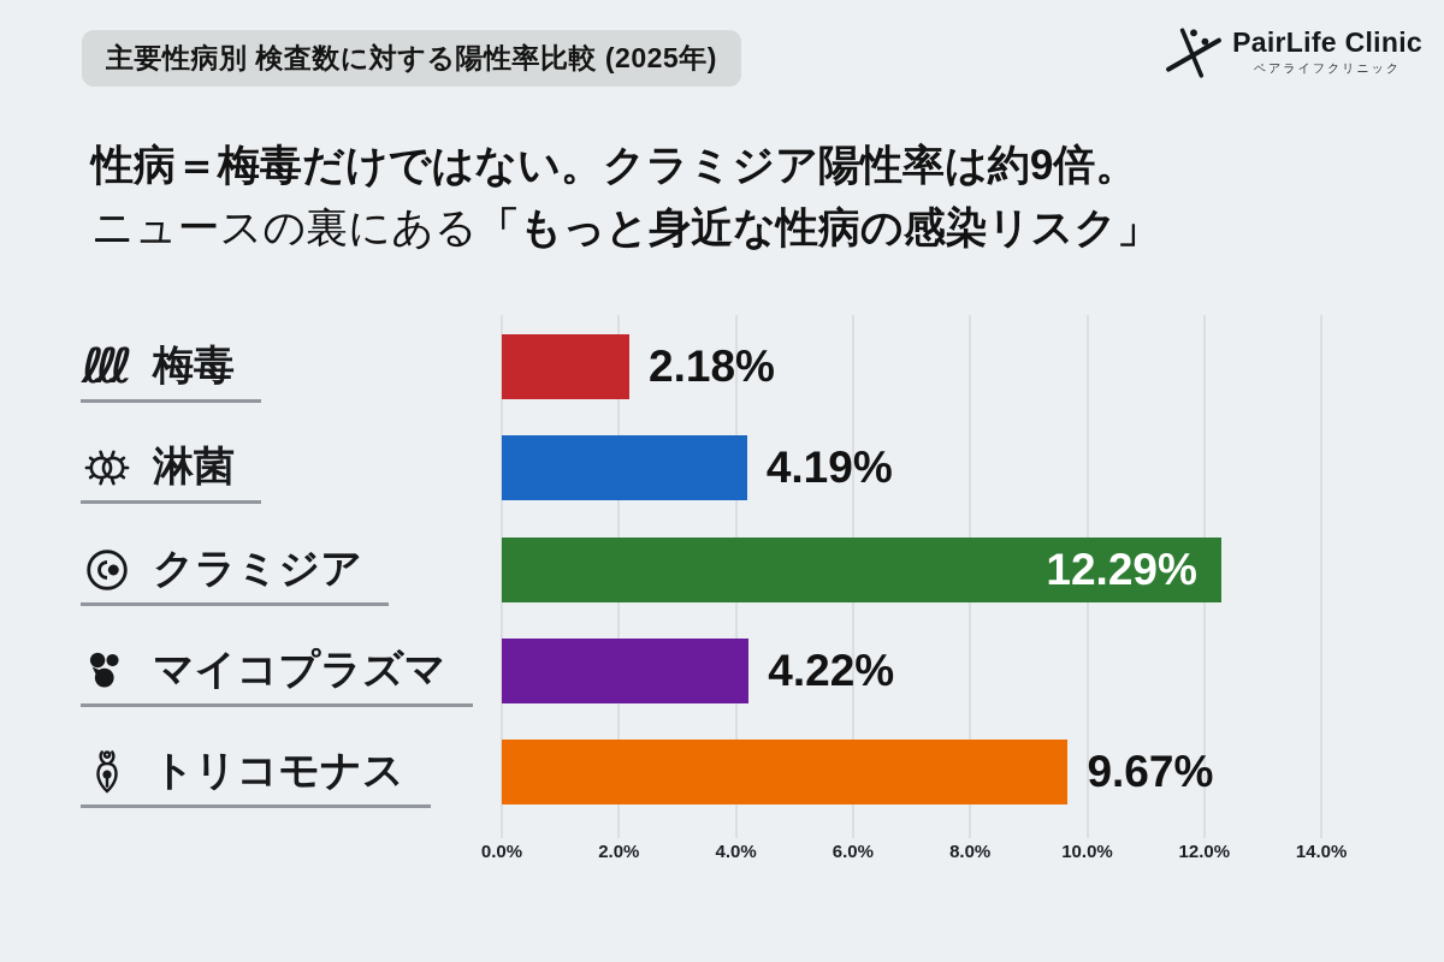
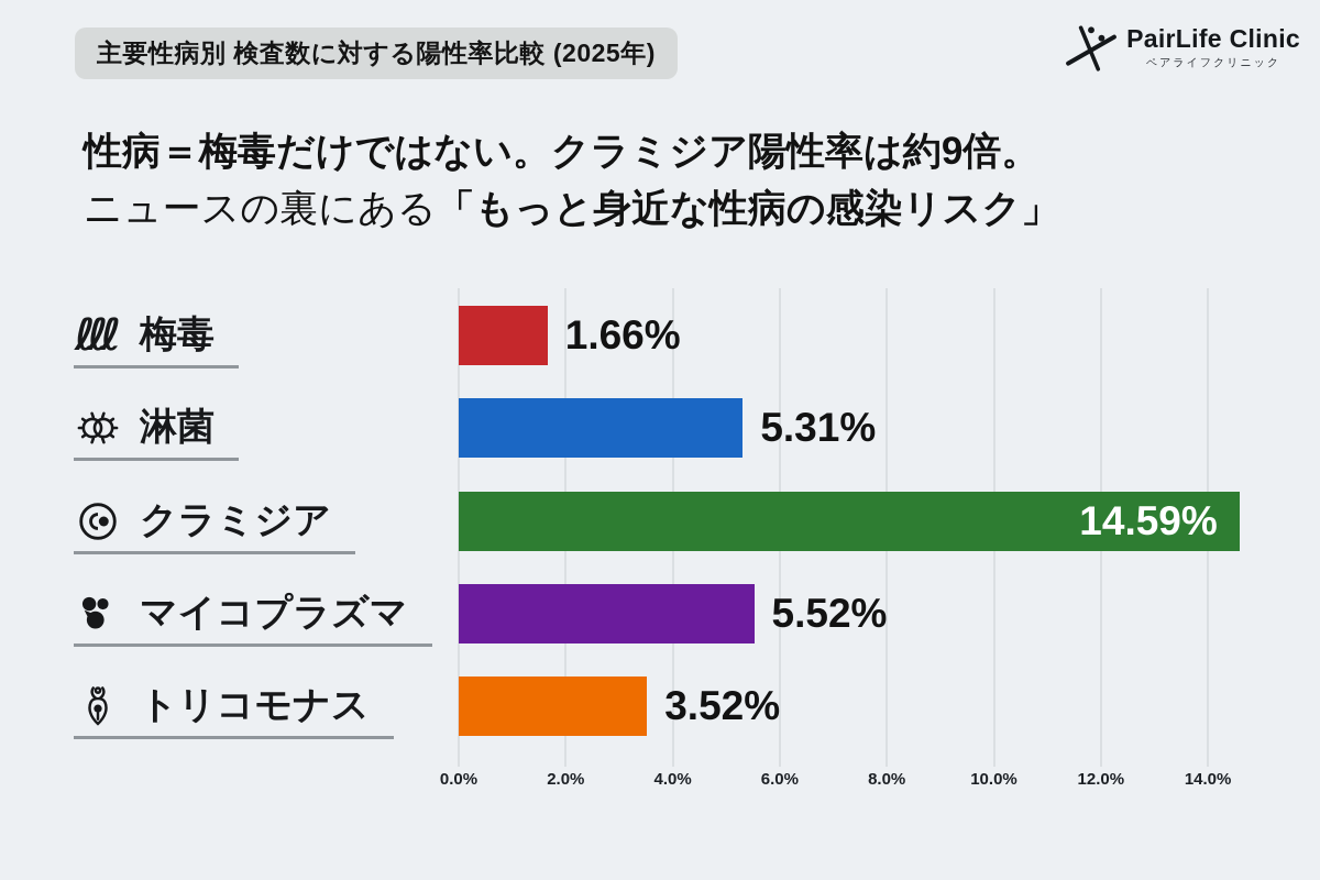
梅毒: 2.18% -> 1.66%
淋菌: 4.19% -> 5.31%
クラミジア: 12.29% -> 14.59%
マイコプラズマ: 4.22% -> 5.52%
トリコモナス: 9.67% -> 3.52%
